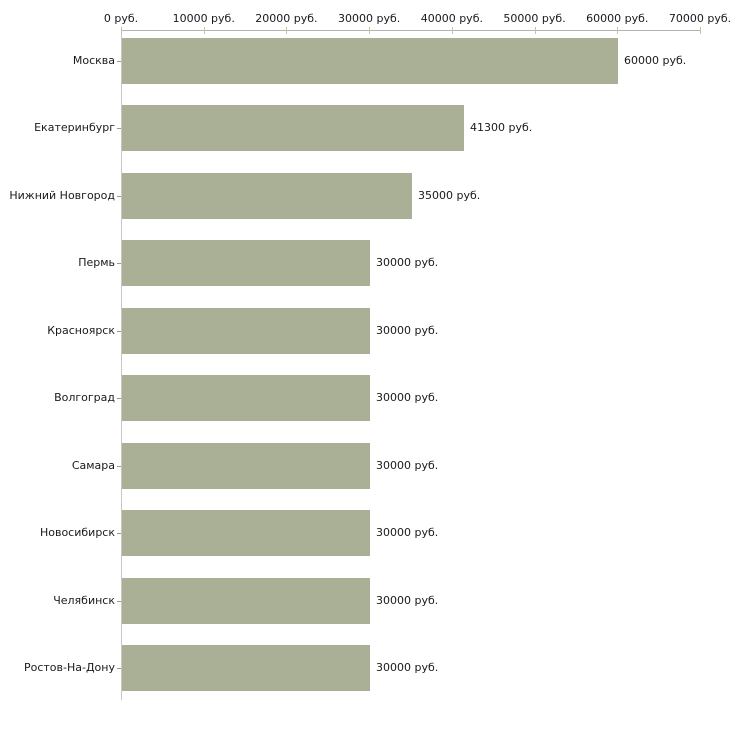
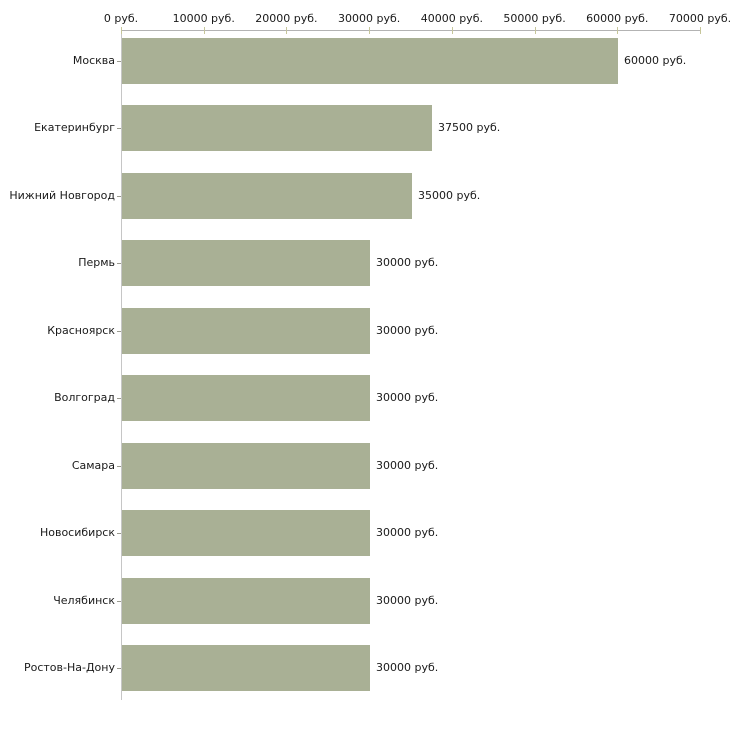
Екатеринбург: 41300 -> 37500
